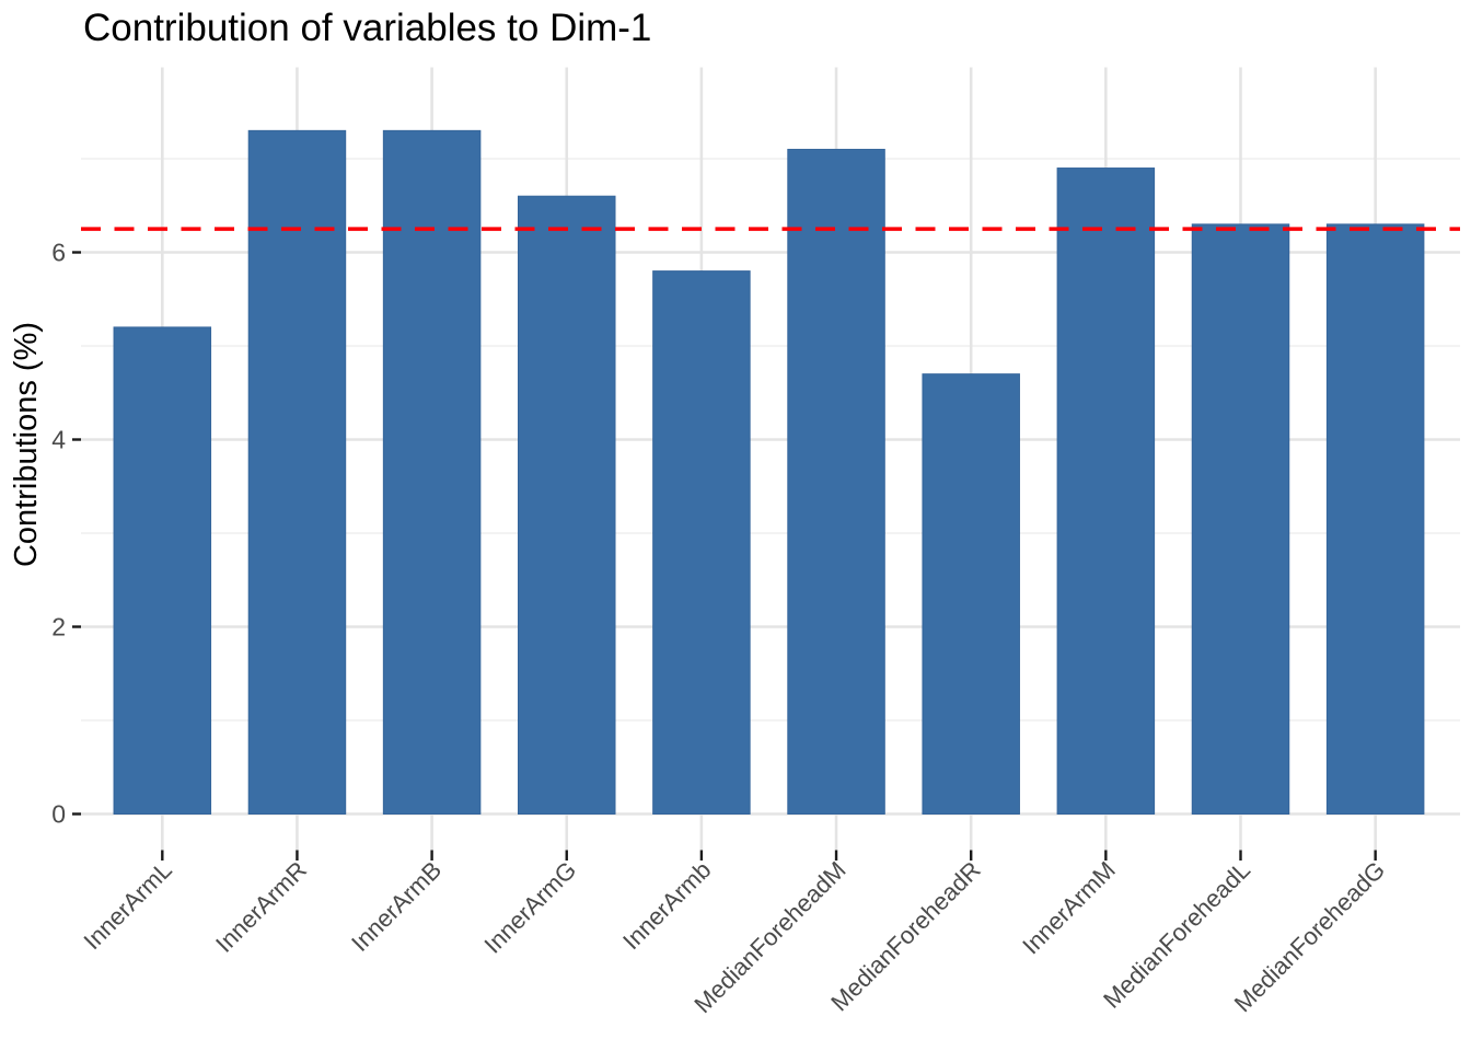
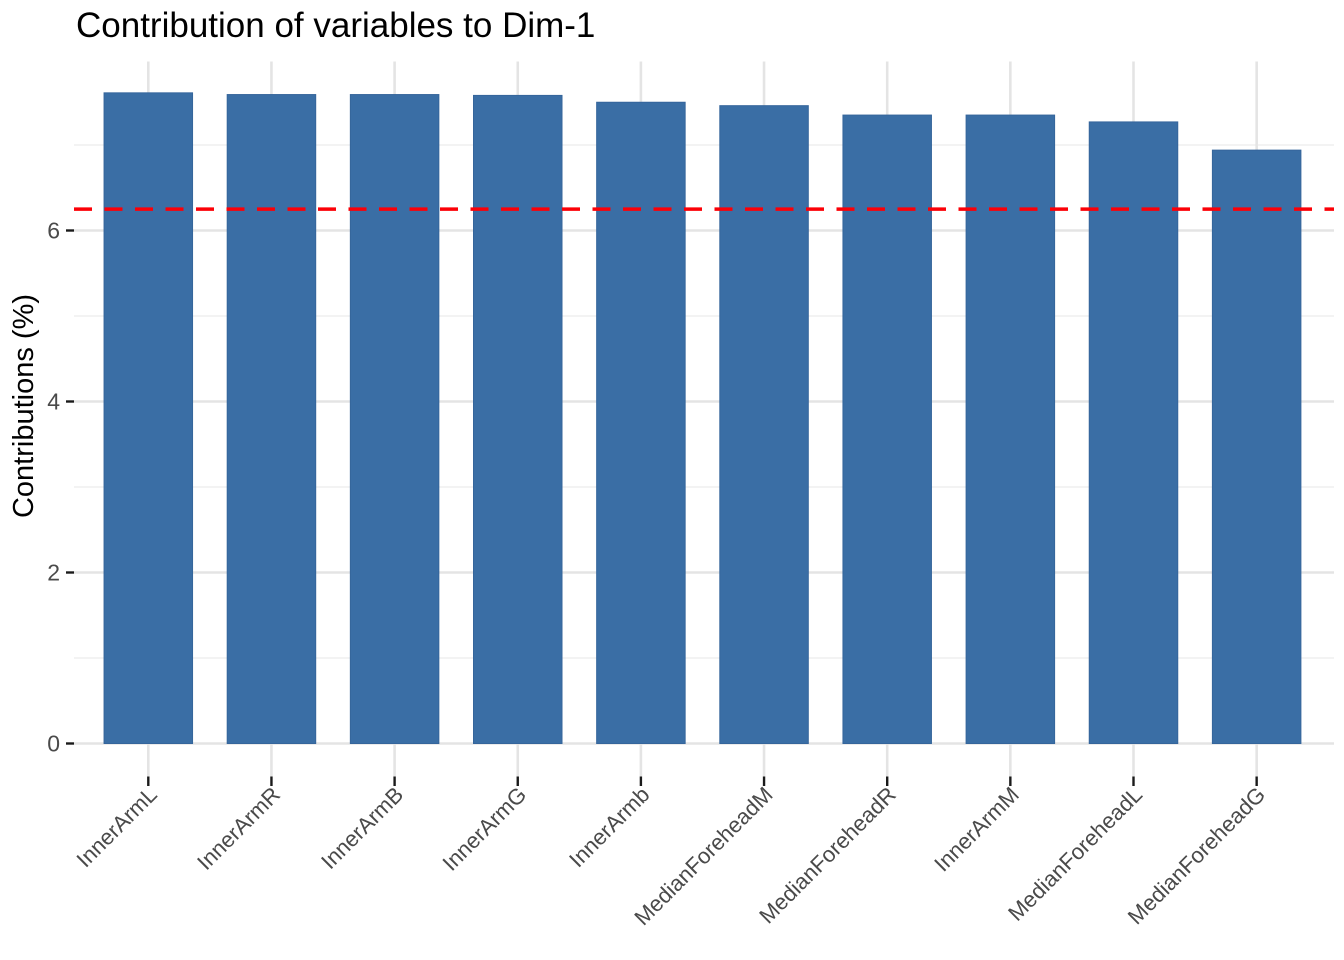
InnerArmL: 5.2 -> 7.6
InnerArmR: 7.3 -> 7.6
InnerArmB: 7.3 -> 7.6
InnerArmG: 6.6 -> 7.6
InnerArmb: 5.8 -> 7.5
MedianForeheadM: 7.1 -> 7.5
MedianForeheadR: 4.7 -> 7.3
InnerArmM: 6.9 -> 7.3
MedianForeheadL: 6.3 -> 7.3
MedianForeheadG: 6.3 -> 6.9
